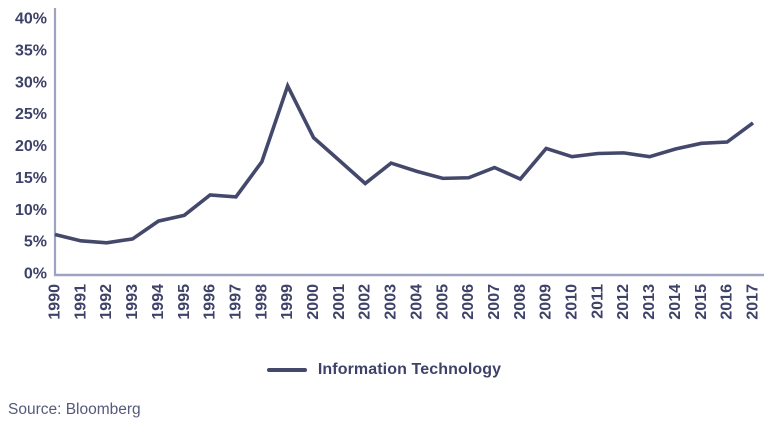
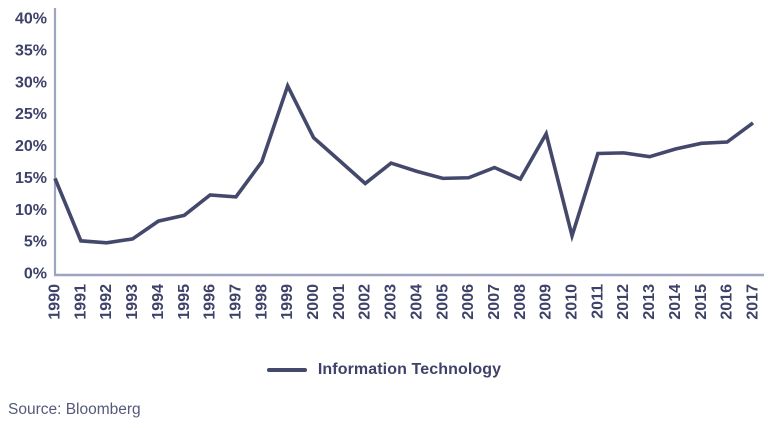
1990: 6% -> 15%
2009: 20% -> 22%
2010: 18% -> 6%
